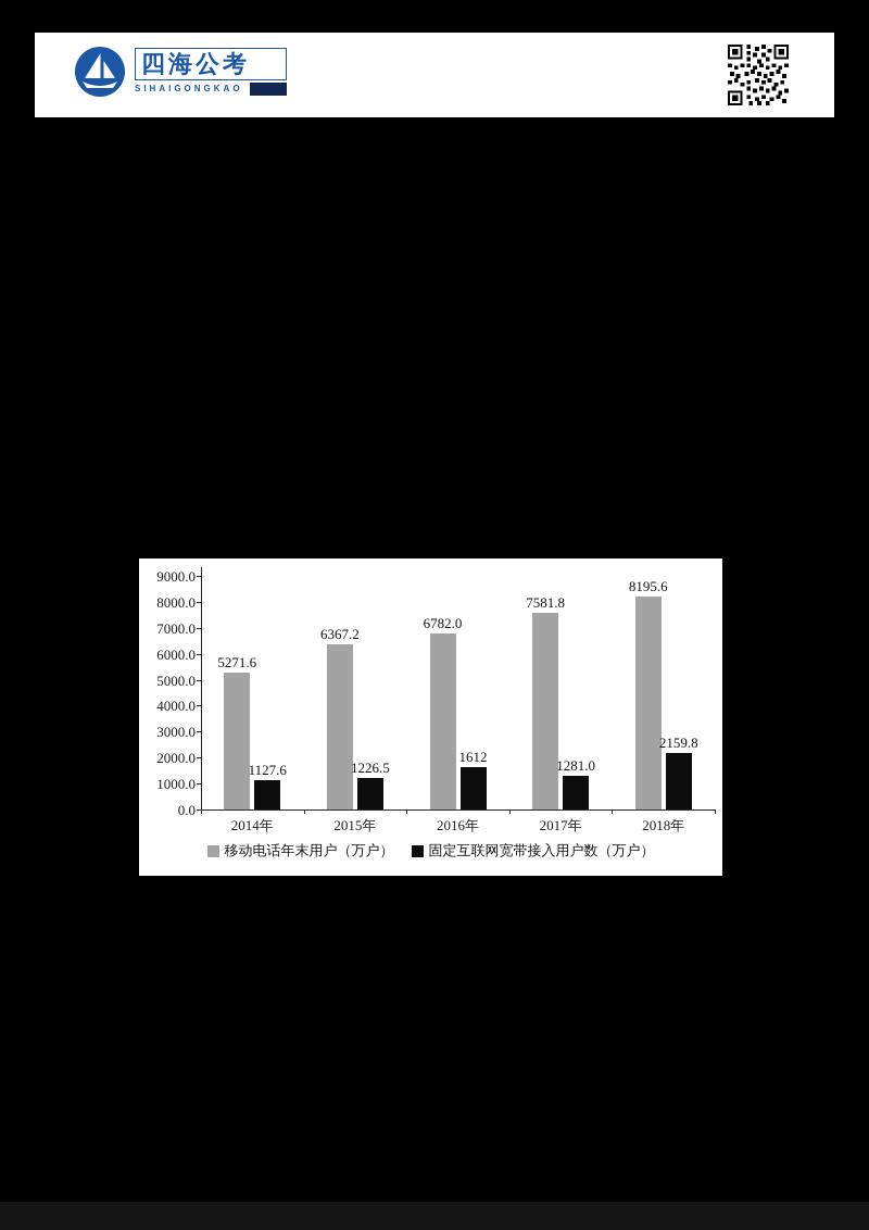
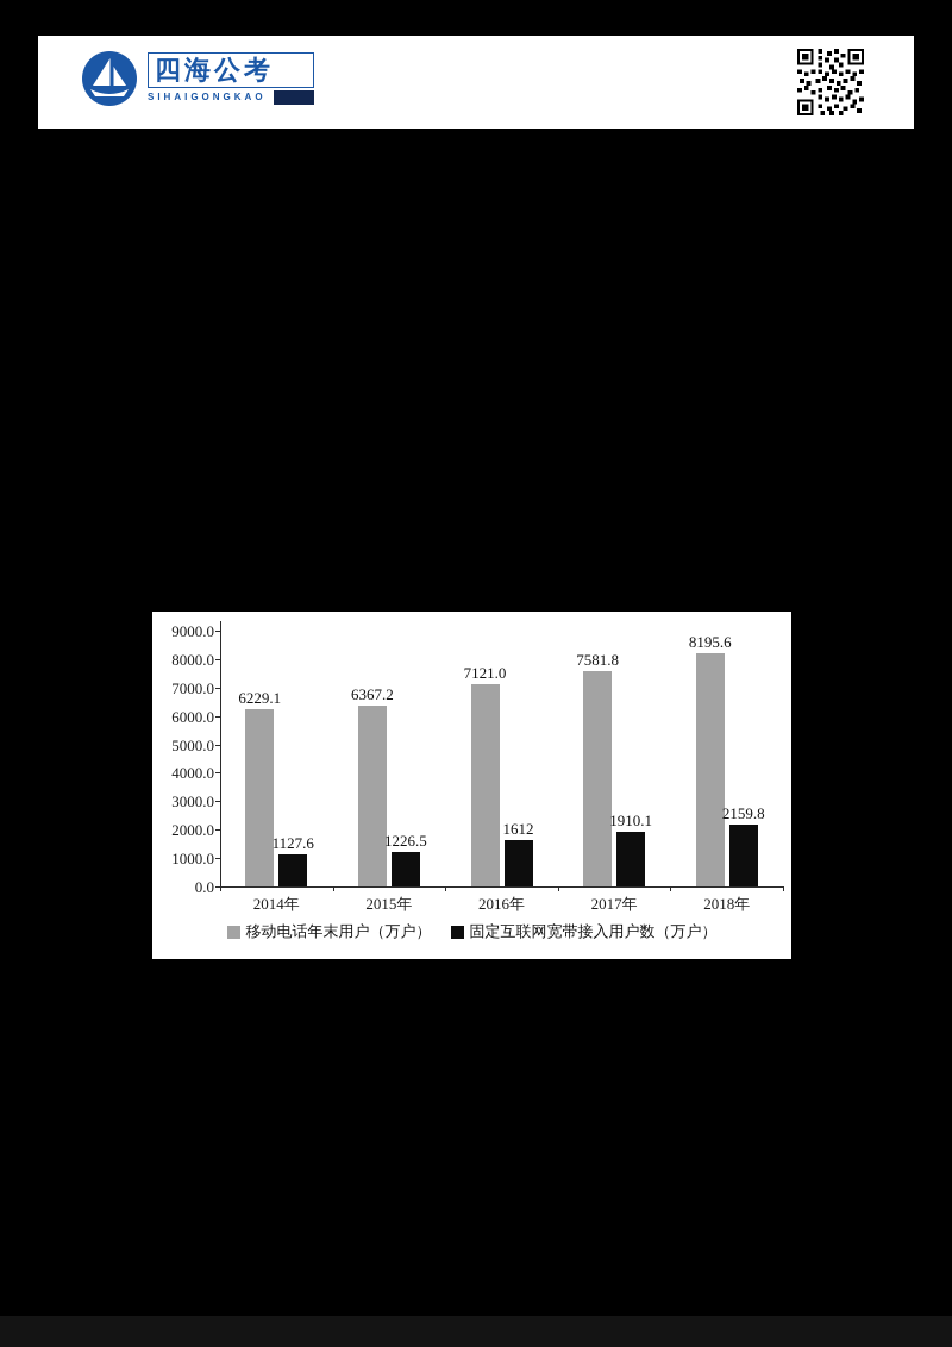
移动电话年末用户（万户）/2014年: 5271.6 -> 6229.1
移动电话年末用户（万户）/2016年: 6782.0 -> 7121.0
固定互联网宽带接入用户数（万户）/2017年: 1281.0 -> 1910.1
